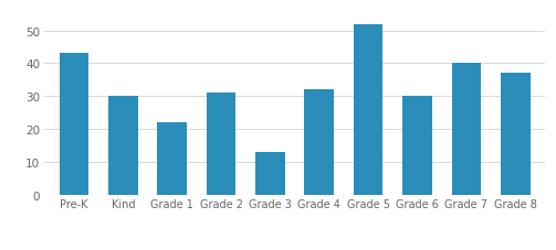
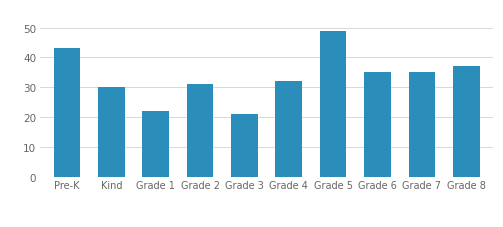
Grade 3: 13 -> 21
Grade 5: 52 -> 49
Grade 6: 30 -> 35
Grade 7: 40 -> 35
